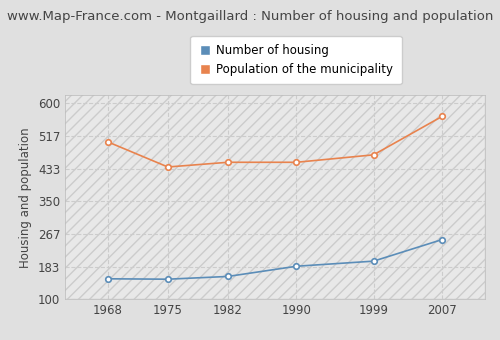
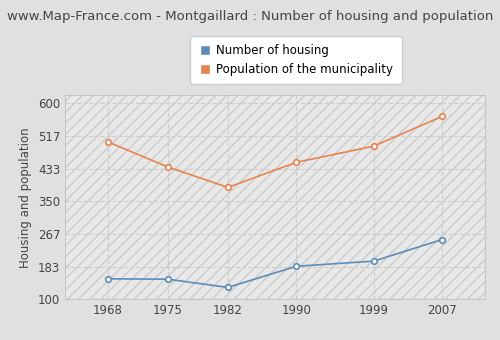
Number of housing/1982: 158 -> 130
Population of the municipality/1982: 449 -> 385
Population of the municipality/1999: 468 -> 490
